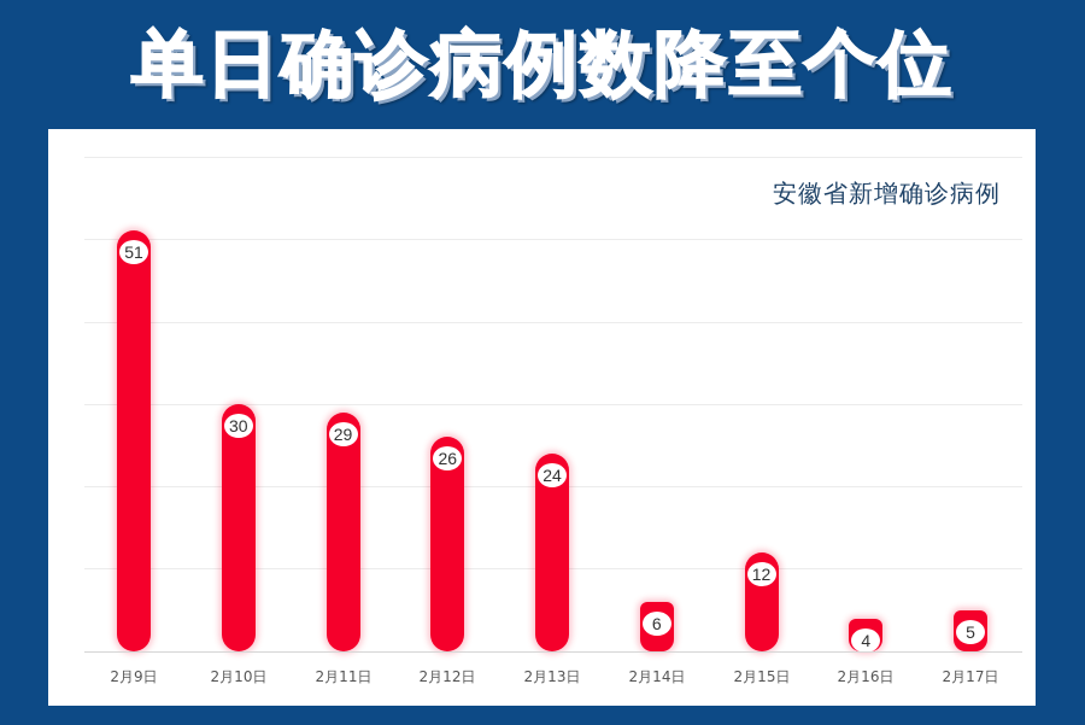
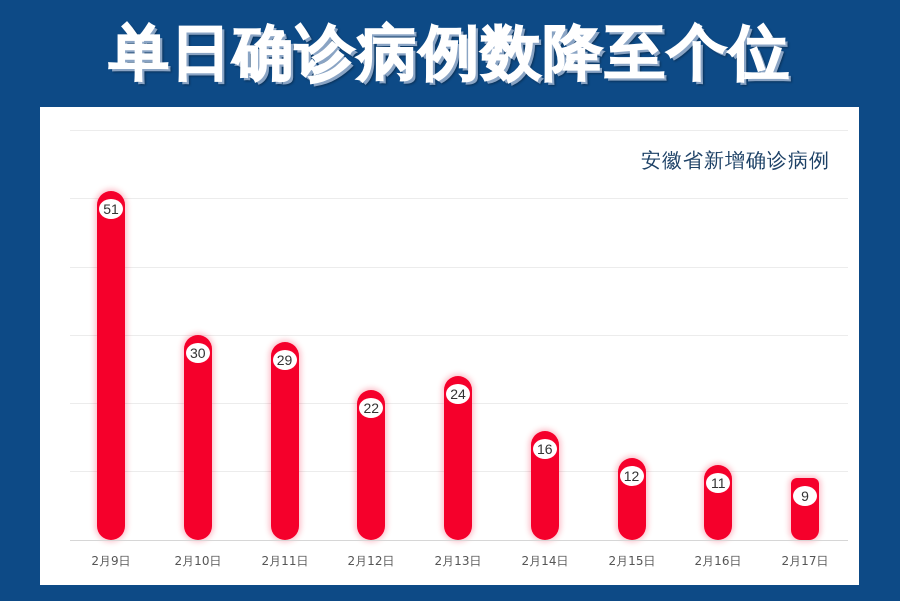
2月12日: 26 -> 22
2月14日: 6 -> 16
2月16日: 4 -> 11
2月17日: 5 -> 9
